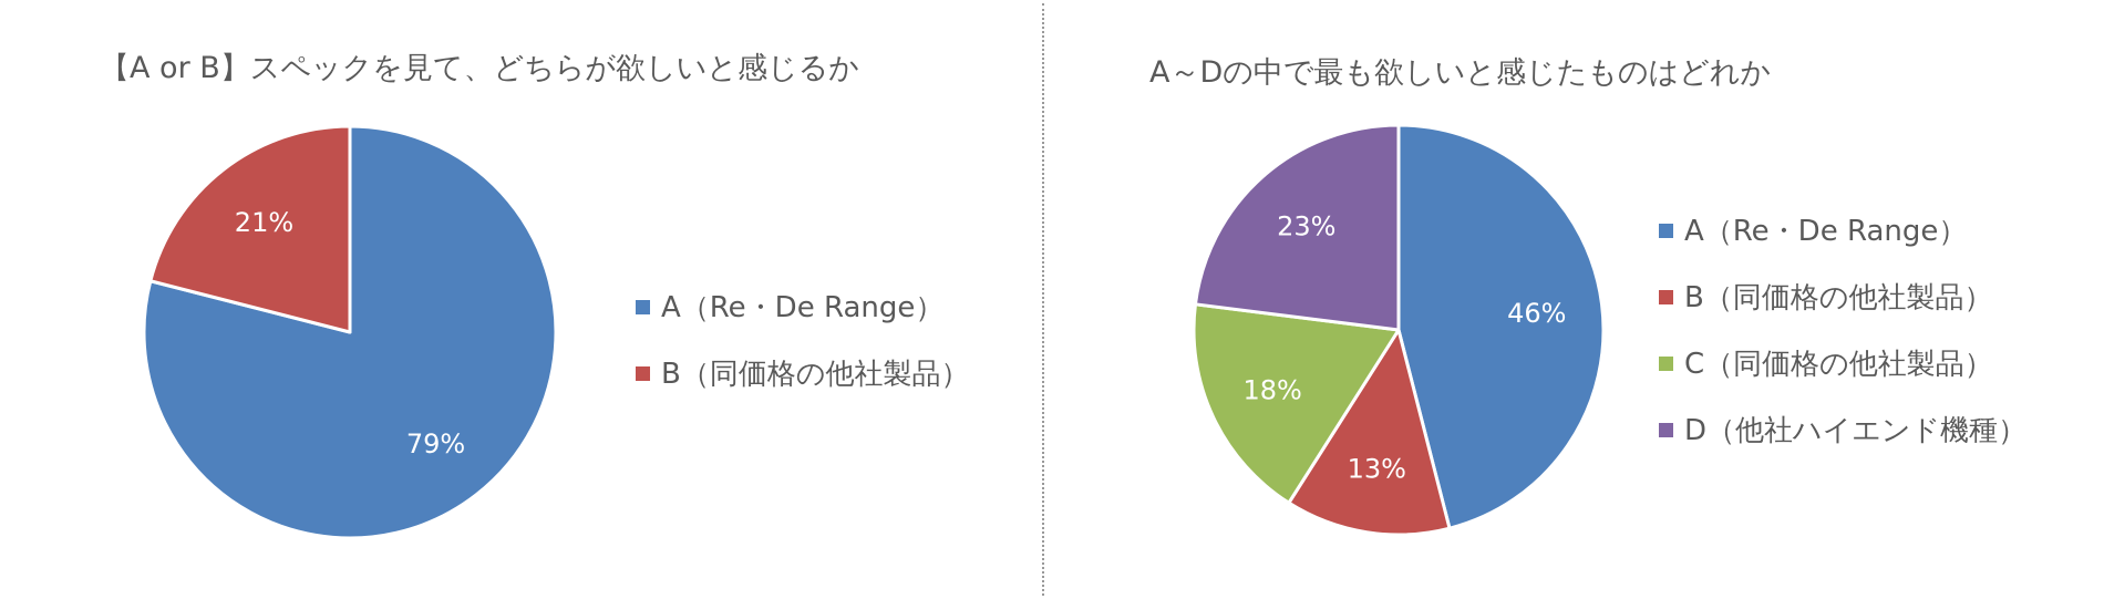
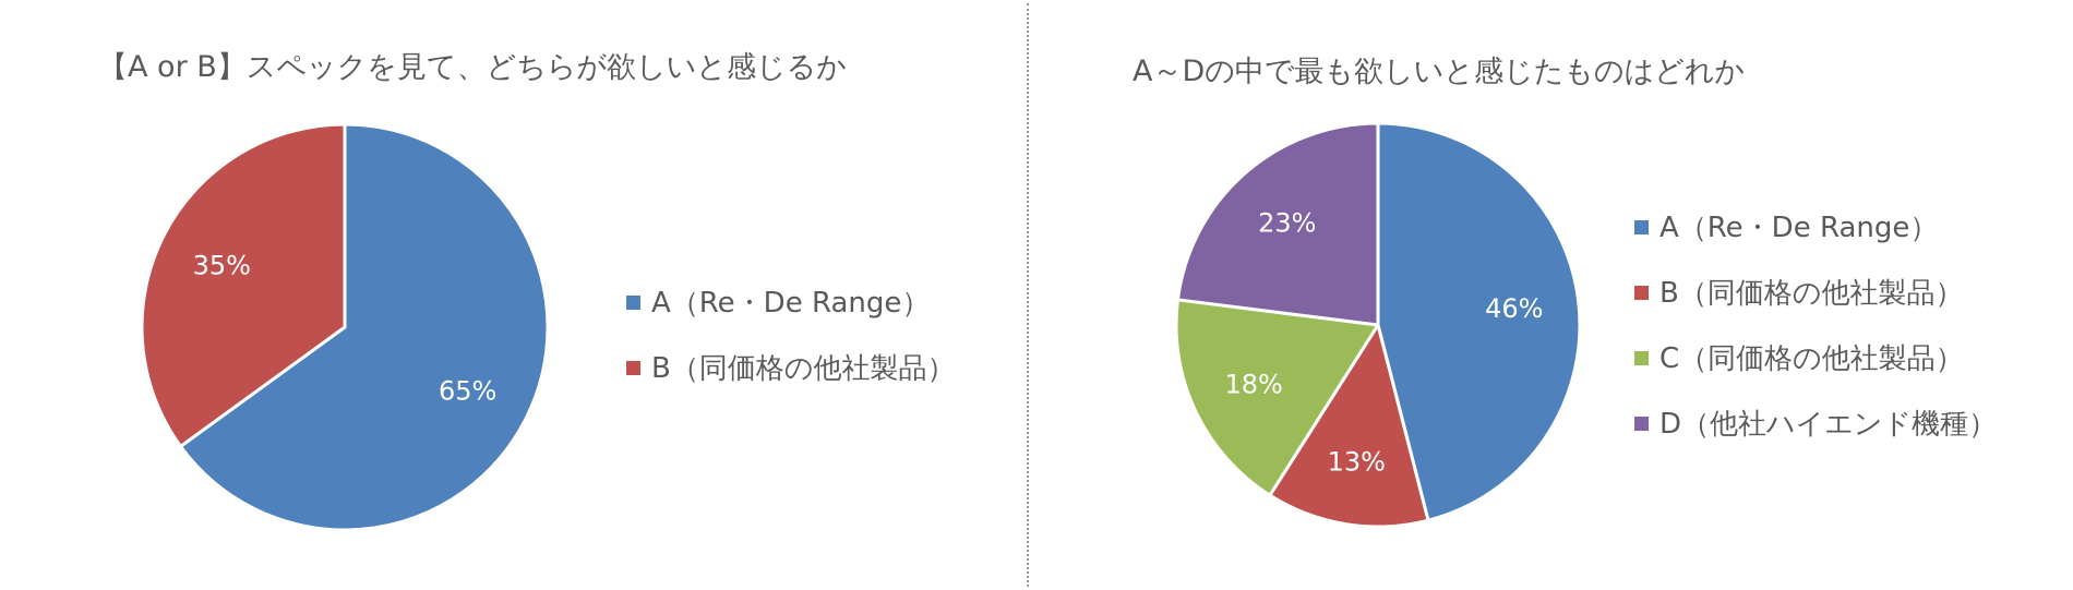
【A or B】スペックを見て、どちらが欲しいと感じるか/A（Re・De Range）: 79% -> 65%
【A or B】スペックを見て、どちらが欲しいと感じるか/B（同価格の他社製品）: 21% -> 35%
